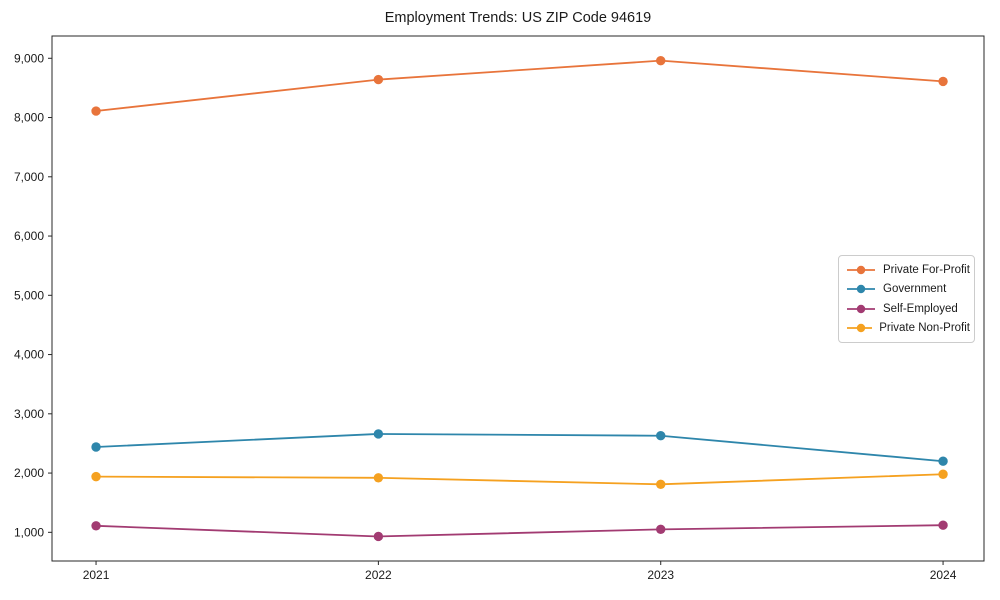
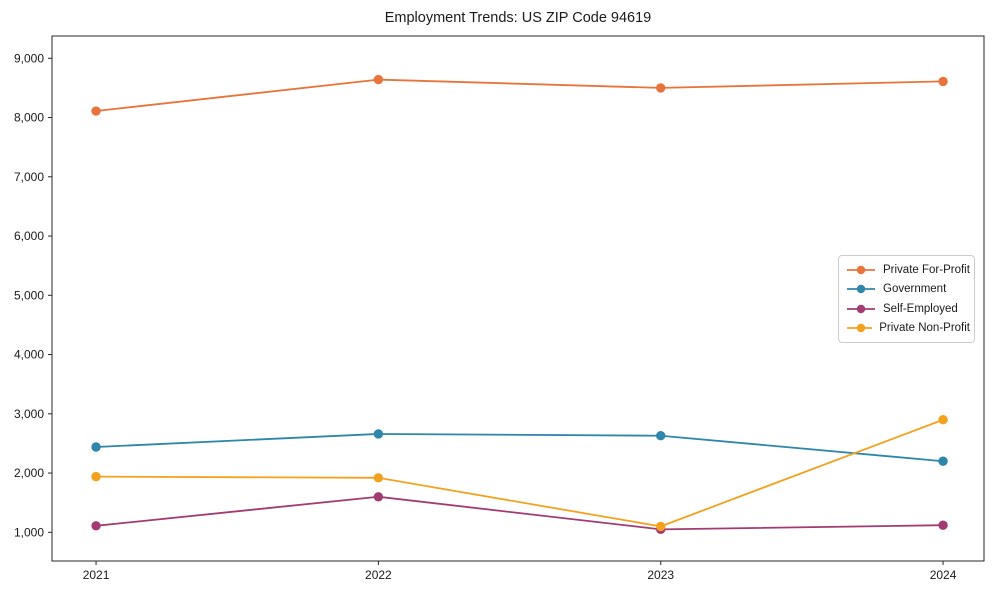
Self-Employed/2022: 900 -> 1600
Private For-Profit/2023: 9000 -> 8500
Private Non-Profit/2023: 1800 -> 1100
Private Non-Profit/2024: 2000 -> 2900
